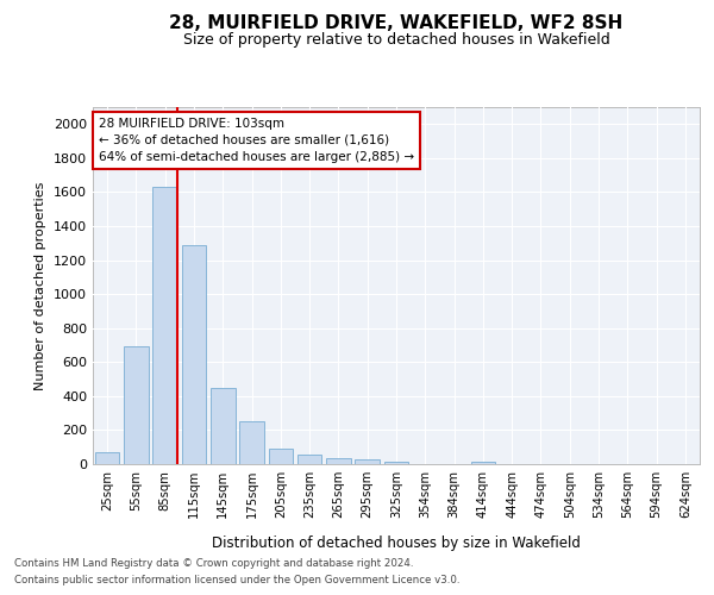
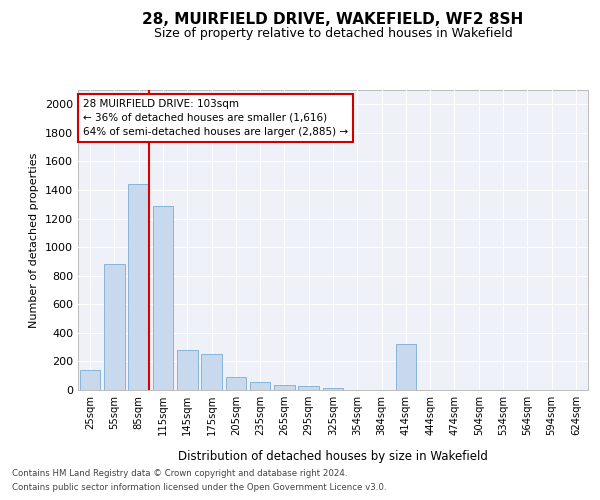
25sqm: 70 -> 140
55sqm: 700 -> 880
85sqm: 1630 -> 1440
145sqm: 440 -> 280
414sqm: 10 -> 320
